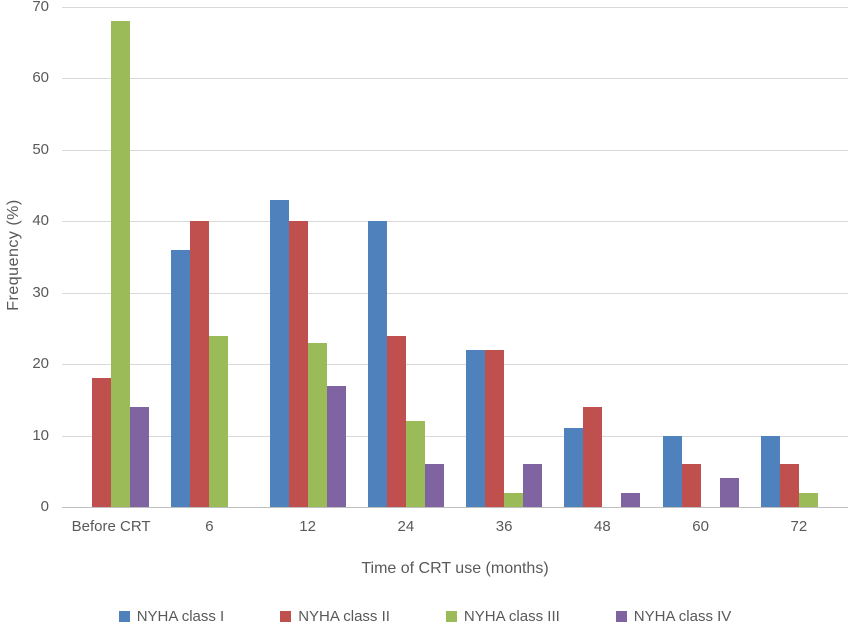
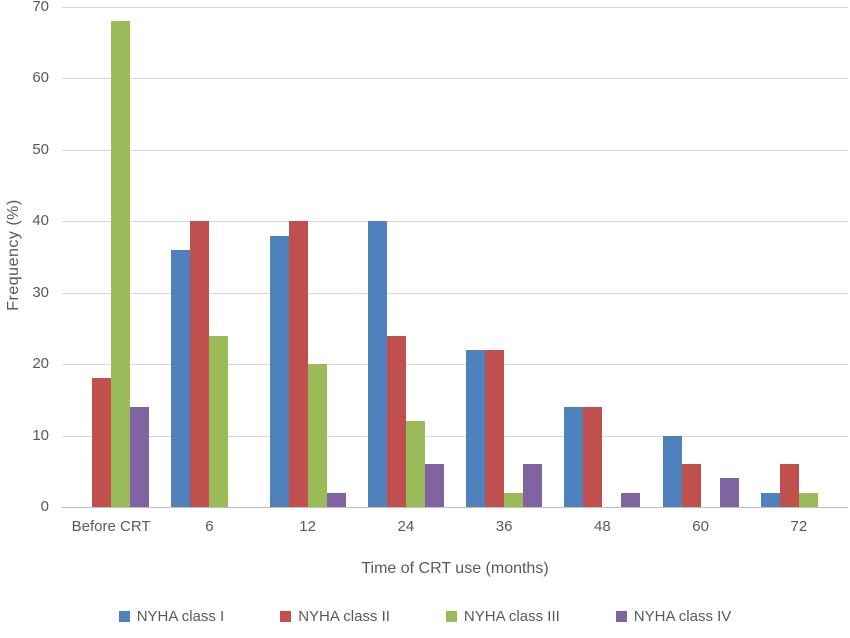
NYHA class I/12: 43 -> 38
NYHA class III/12: 23 -> 20
NYHA class IV/12: 17 -> 2
NYHA class I/48: 11 -> 14
NYHA class I/72: 10 -> 2
